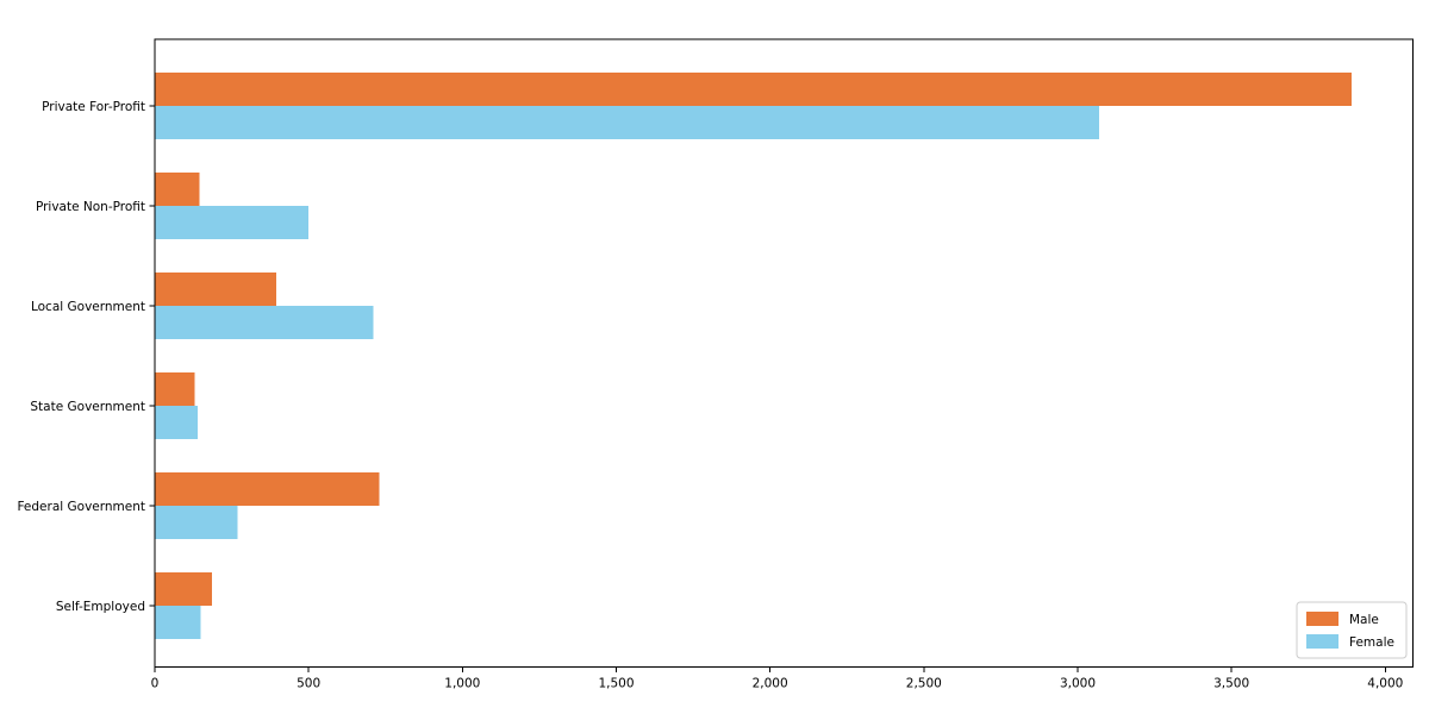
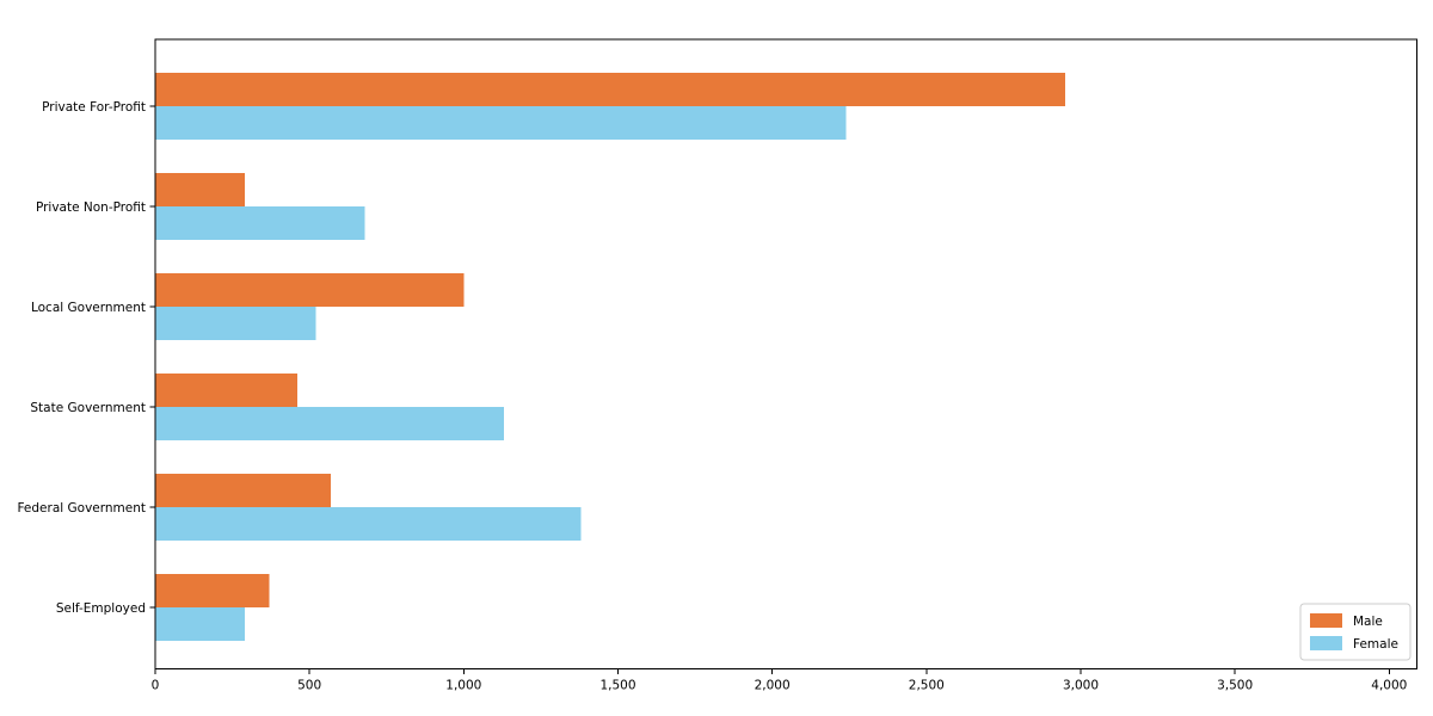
Male/Private For-Profit: 3890 -> 2950
Female/Private For-Profit: 3070 -> 2240
Male/Private Non-Profit: 140 -> 290
Female/Private Non-Profit: 500 -> 680
Male/Local Government: 400 -> 1000
Female/Local Government: 710 -> 520
Male/State Government: 130 -> 460
Female/State Government: 140 -> 1130
Male/Federal Government: 730 -> 570
Female/Federal Government: 270 -> 1380
Male/Self-Employed: 180 -> 370
Female/Self-Employed: 150 -> 290
